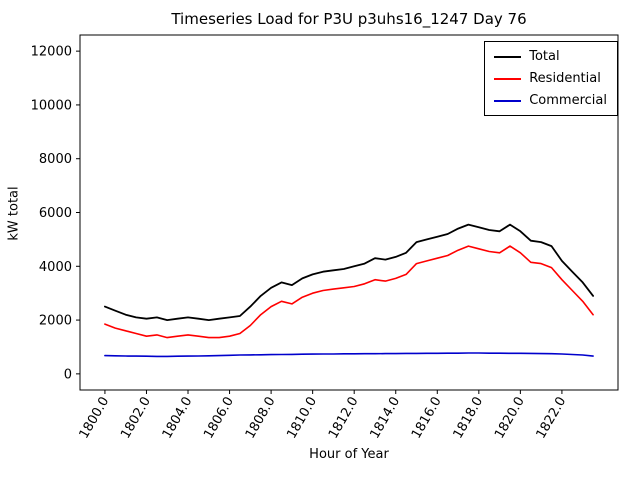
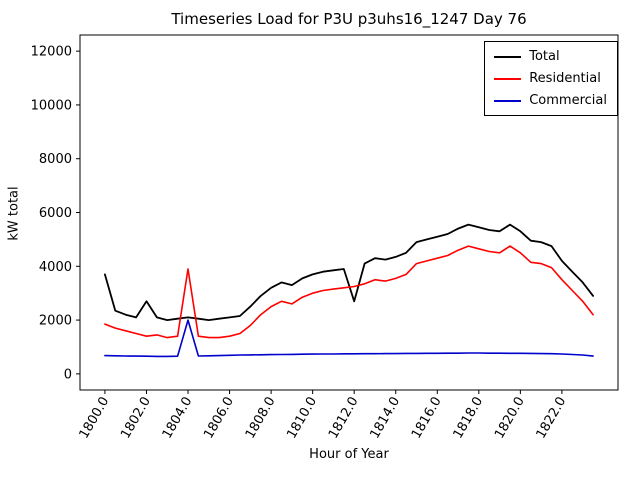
Total/1800.0: 2500 -> 3700
Total/1802.0: 2000 -> 2700
Residential/1804.0: 1400 -> 3900
Commercial/1804.0: 700 -> 2000
Total/1812.0: 4000 -> 2700
